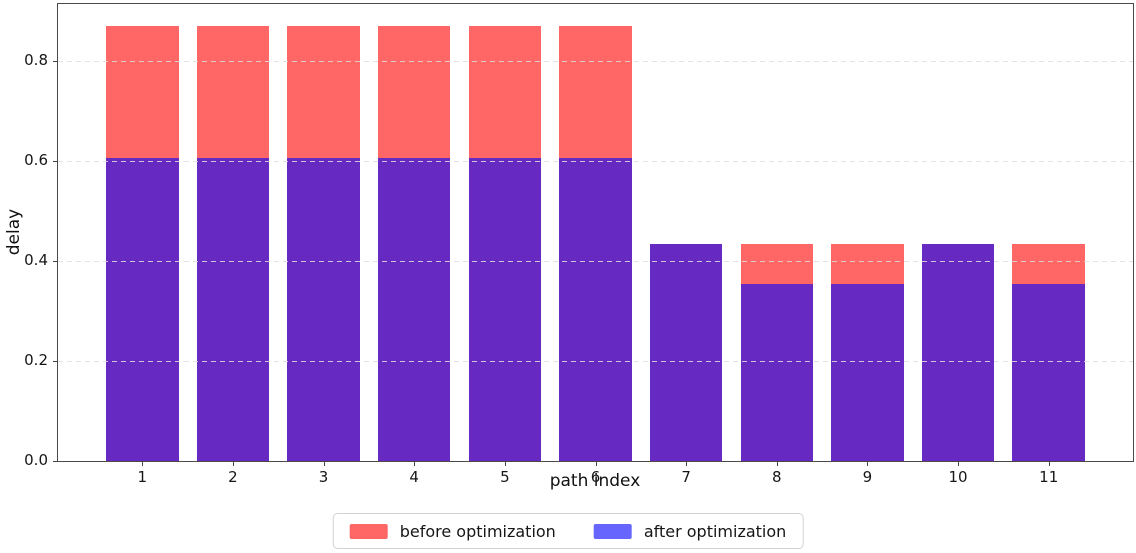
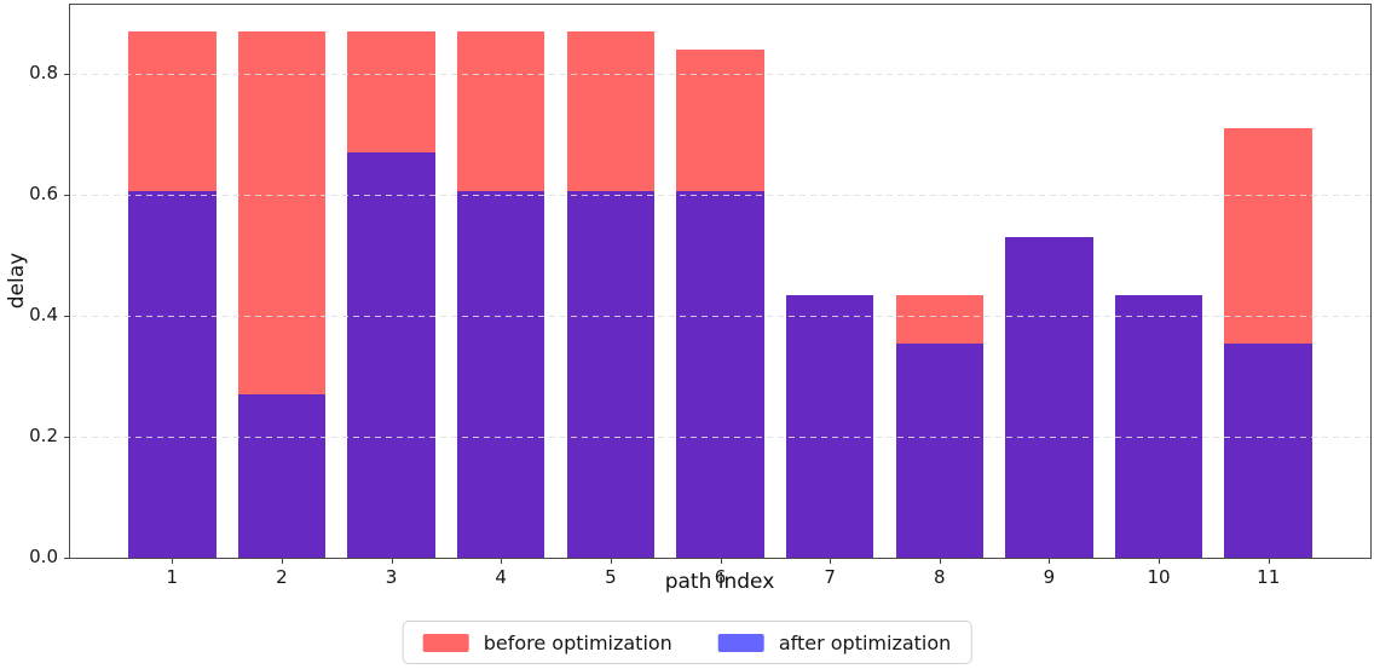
after optimization/2: 0.61 -> 0.27
after optimization/3: 0.61 -> 0.67
before optimization/6: 0.87 -> 0.84
before optimization/9: 0.43 -> 0.14
after optimization/9: 0.35 -> 0.53
before optimization/11: 0.43 -> 0.71
